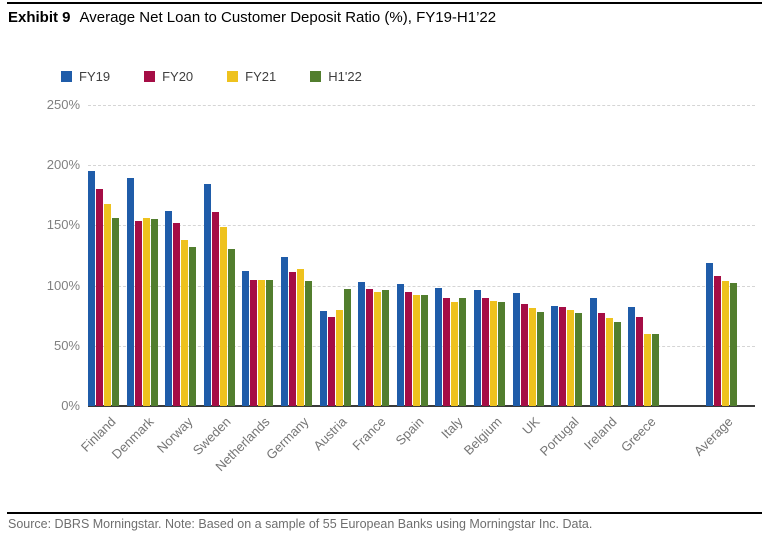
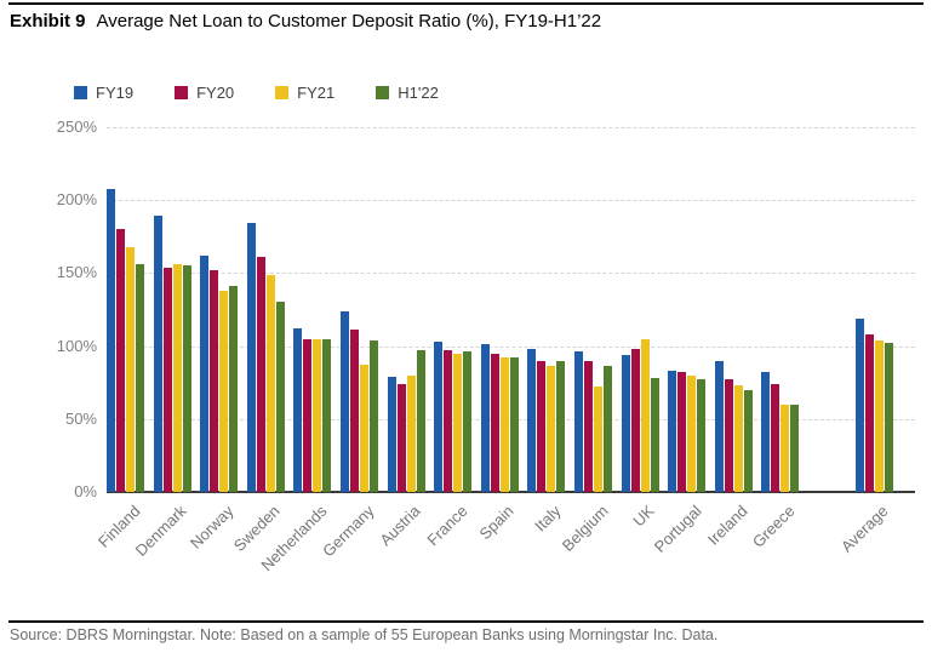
FY19/Finland: 195% -> 208%
H1'22/Norway: 132% -> 141%
FY21/Germany: 114% -> 87%
FY21/Belgium: 87% -> 72%
FY20/UK: 85% -> 98%
FY21/UK: 81% -> 105%
